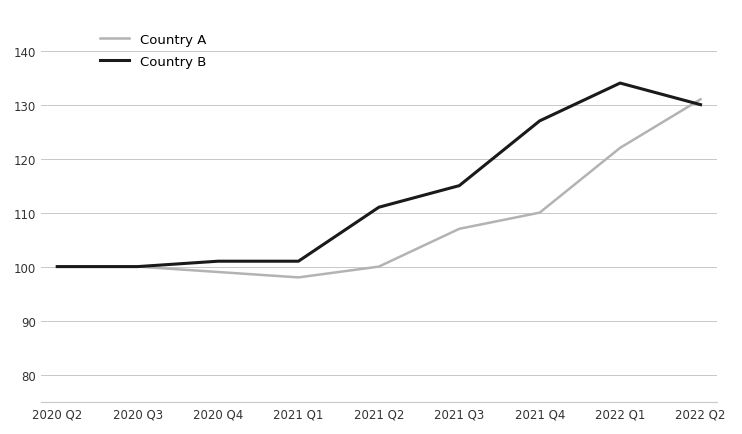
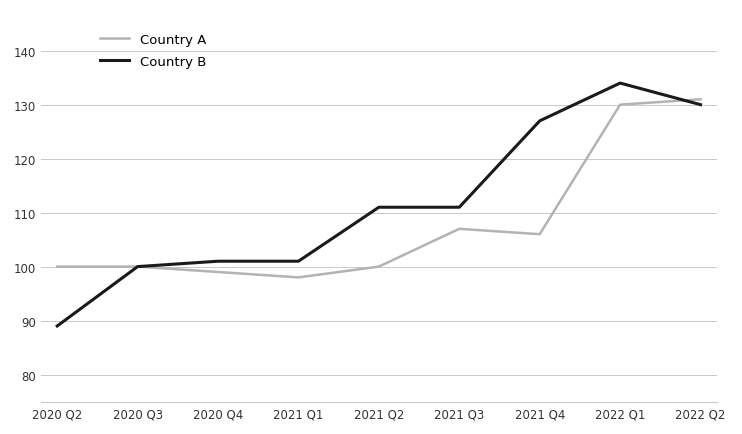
Country B/2020 Q2: 100 -> 89
Country B/2021 Q3: 115 -> 111
Country A/2021 Q4: 110 -> 106
Country A/2022 Q1: 122 -> 130
